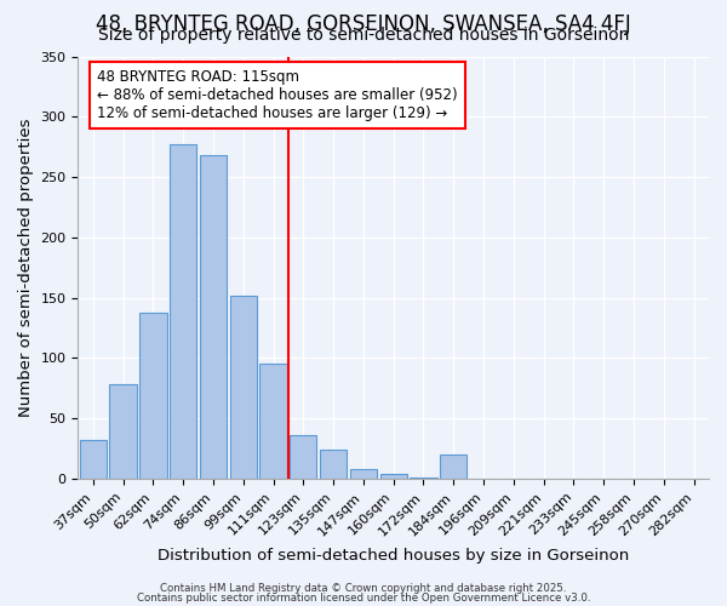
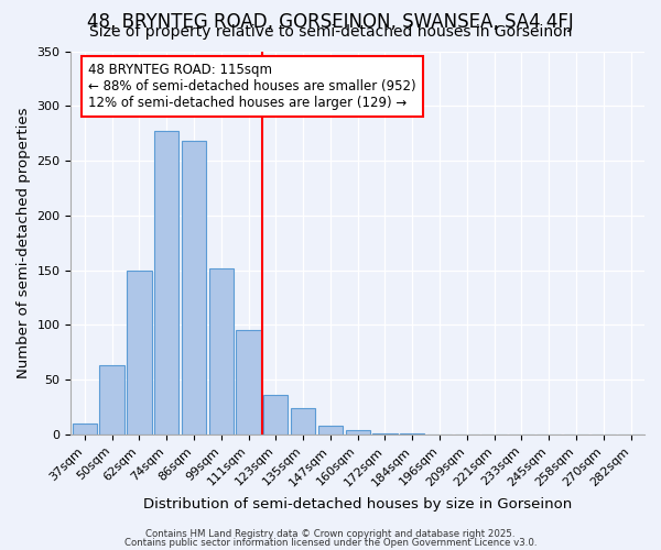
37sqm: 32 -> 10
50sqm: 78 -> 63
62sqm: 138 -> 150
184sqm: 20 -> 1
